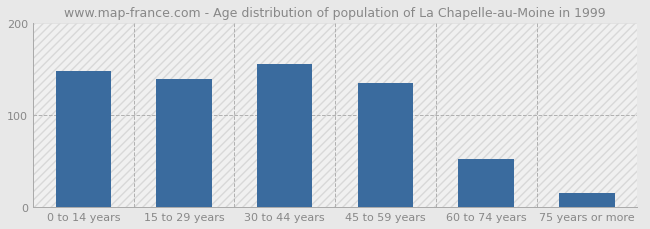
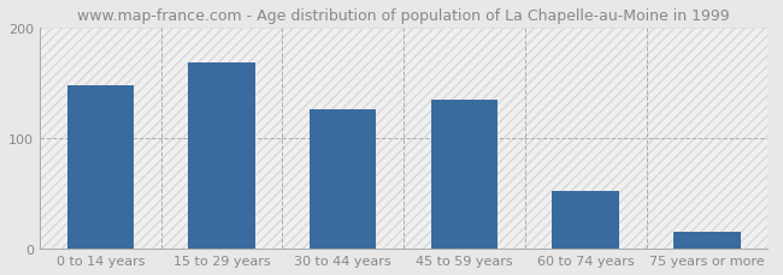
15 to 29 years: 139 -> 168
30 to 44 years: 155 -> 126
